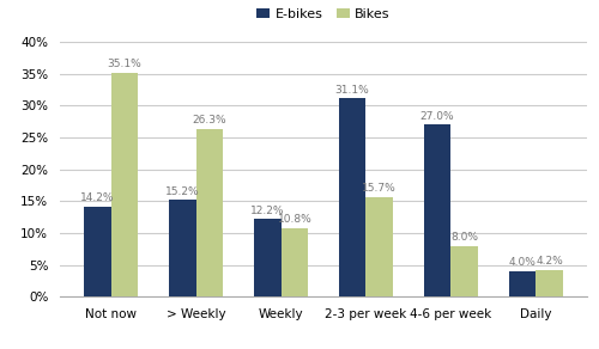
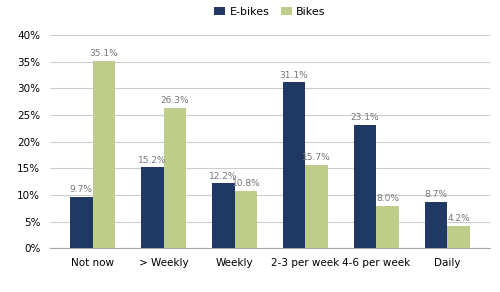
E-bikes/Not now: 14.2% -> 9.7%
E-bikes/4-6 per week: 27.0% -> 23.1%
E-bikes/Daily: 4.0% -> 8.7%
